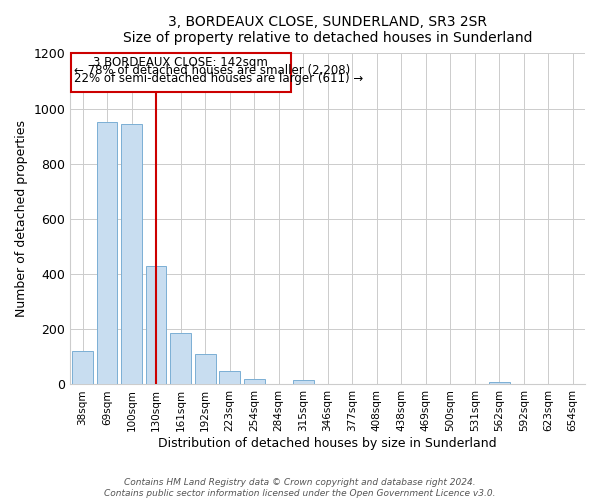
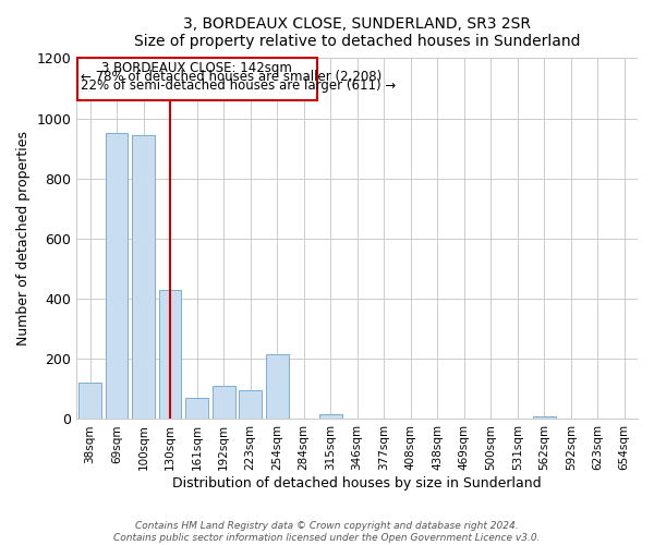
161sqm: 185 -> 70
223sqm: 47 -> 95
254sqm: 18 -> 215
